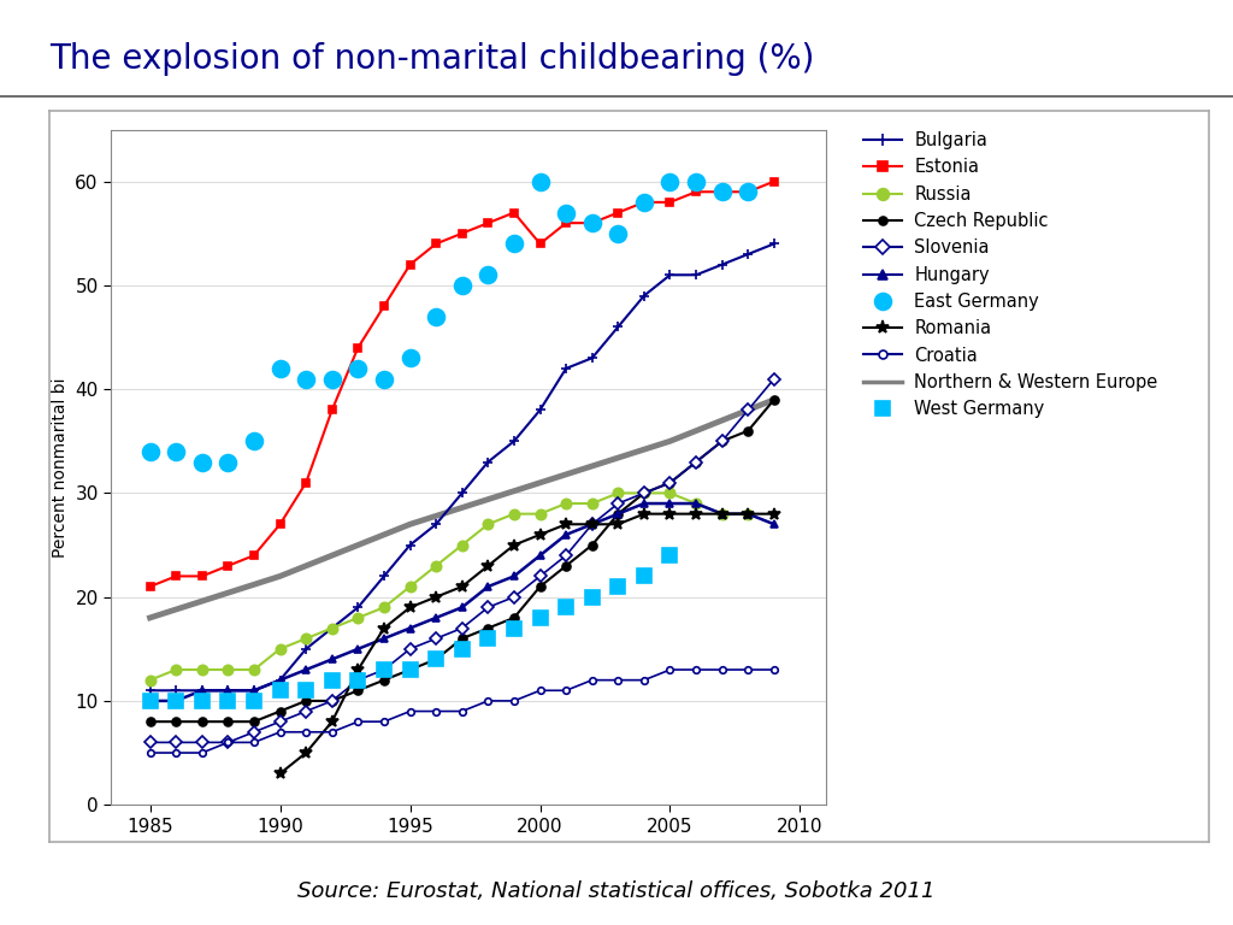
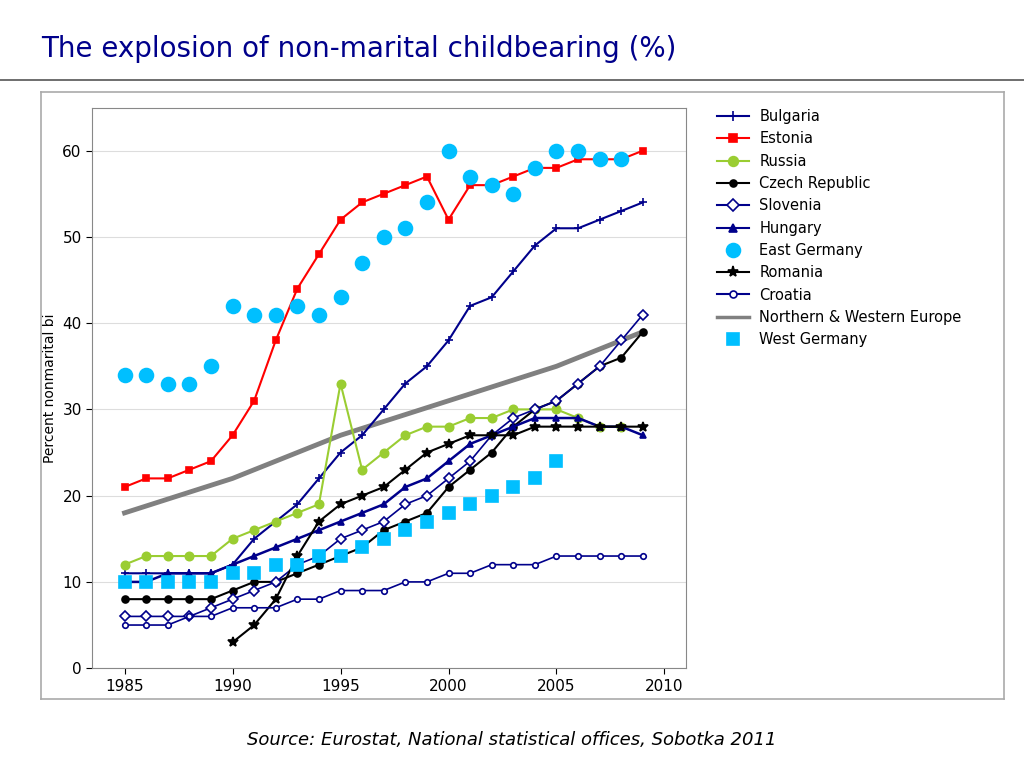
Russia/1995: 21 -> 33
Estonia/2000: 54 -> 52
